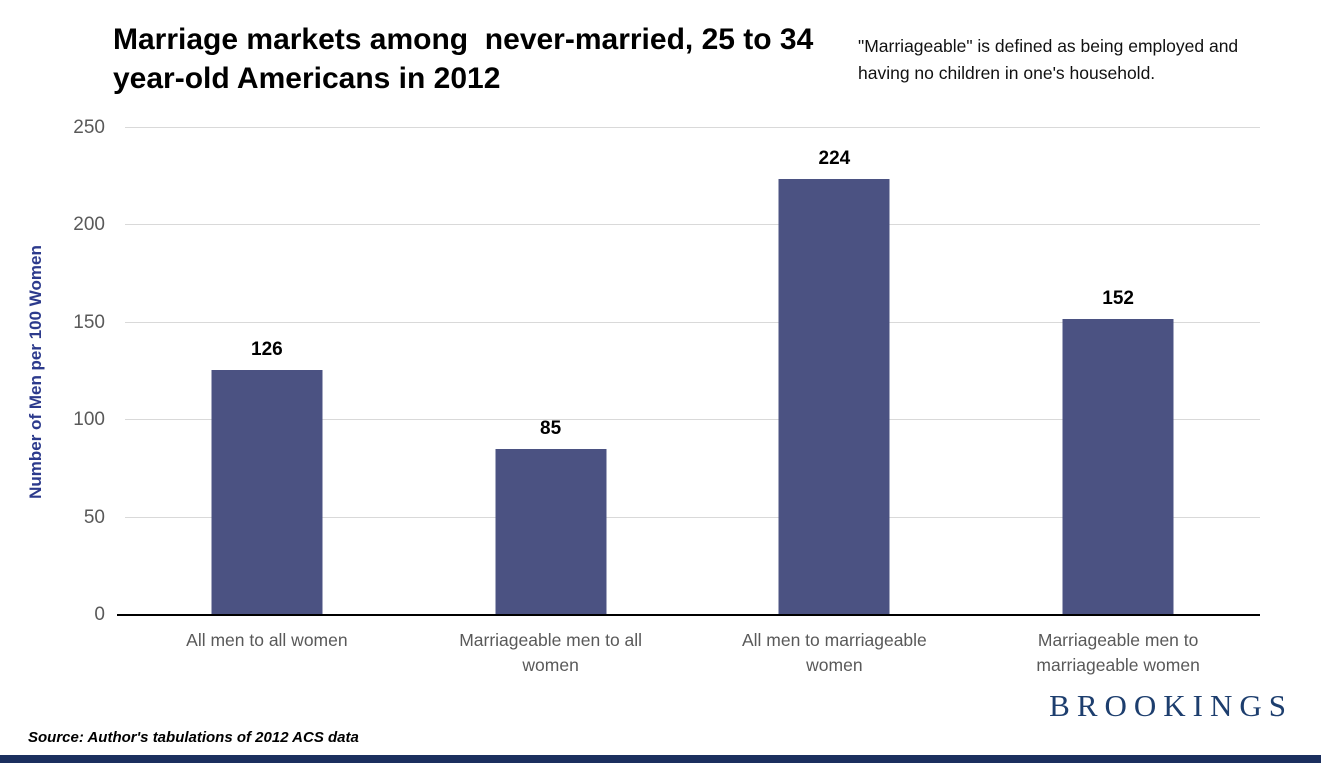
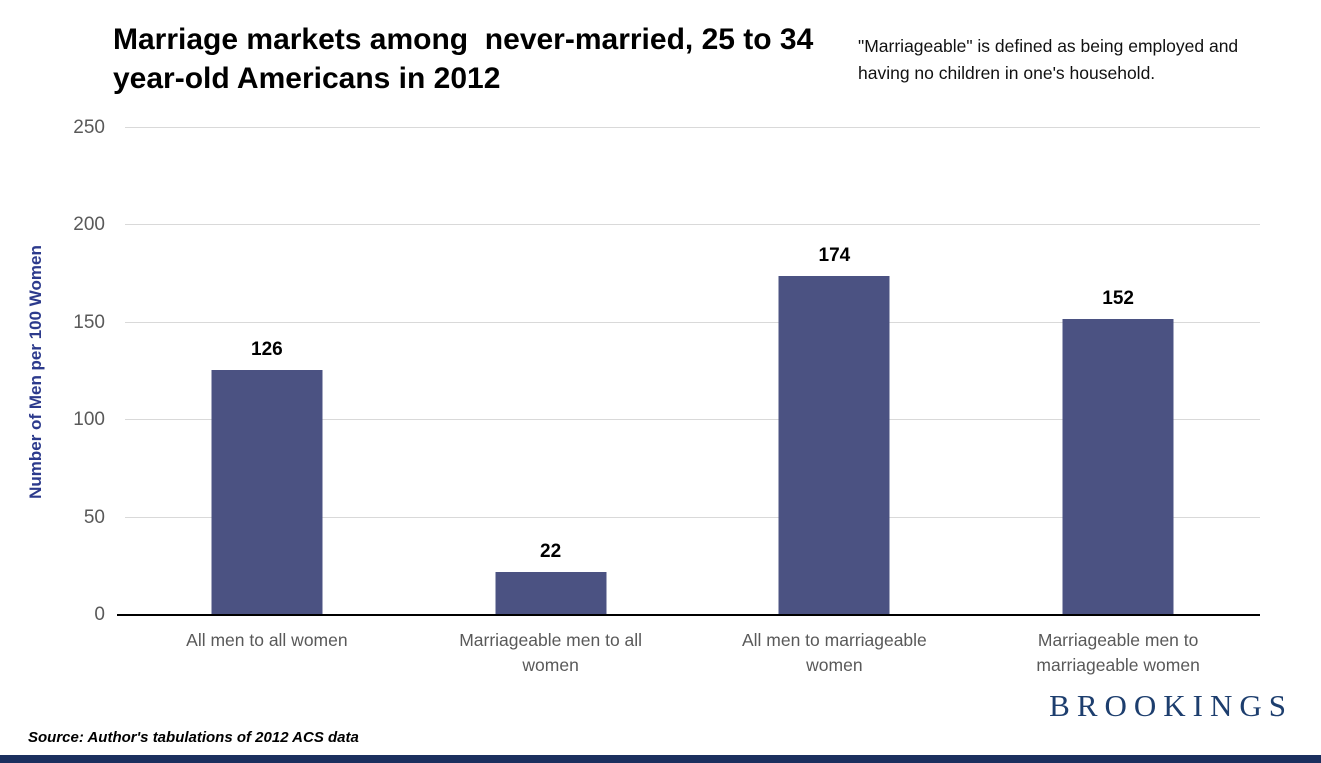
Marriageable men to all women: 85 -> 22
All men to marriageable women: 224 -> 174
